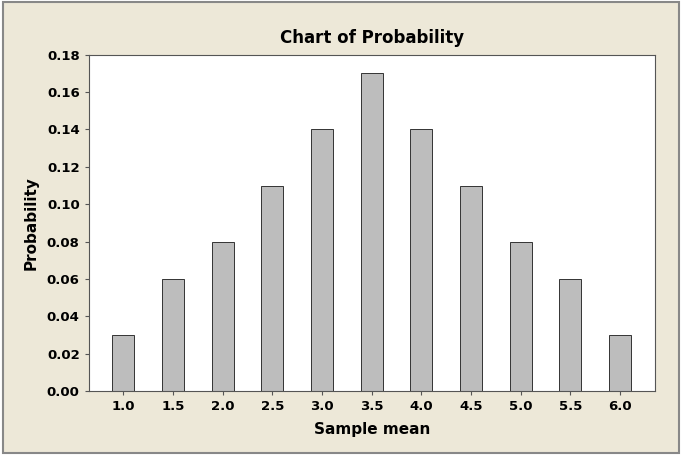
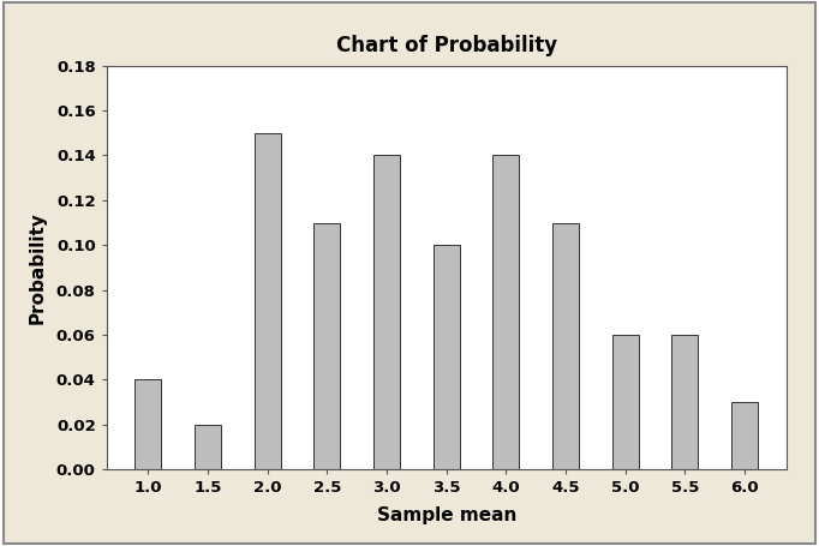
1.0: 0.03 -> 0.04
1.5: 0.06 -> 0.02
2.0: 0.08 -> 0.15
3.5: 0.17 -> 0.10
5.0: 0.08 -> 0.06
